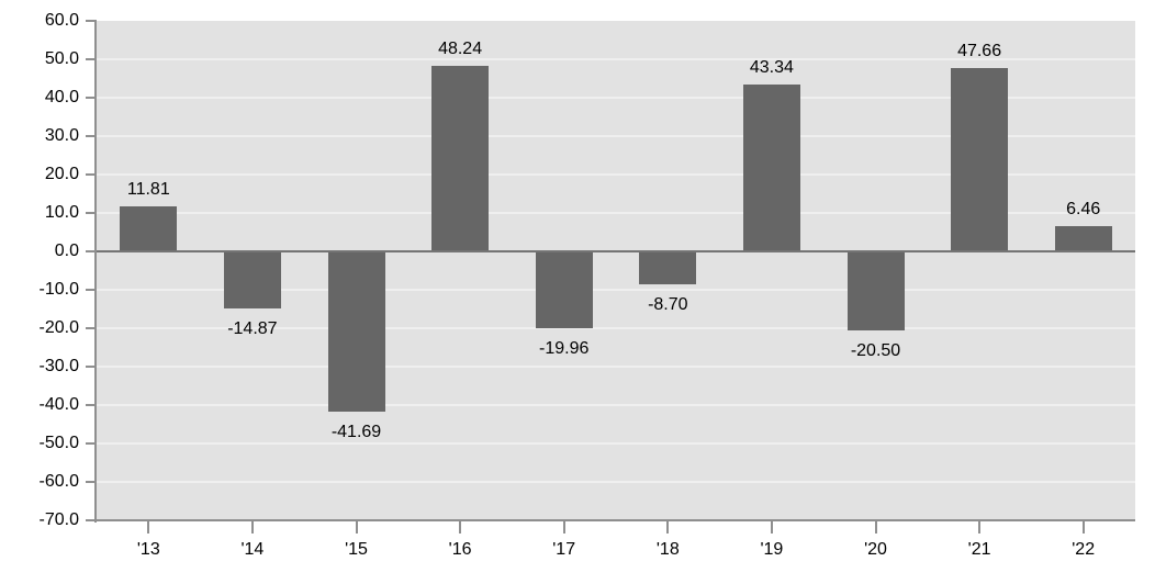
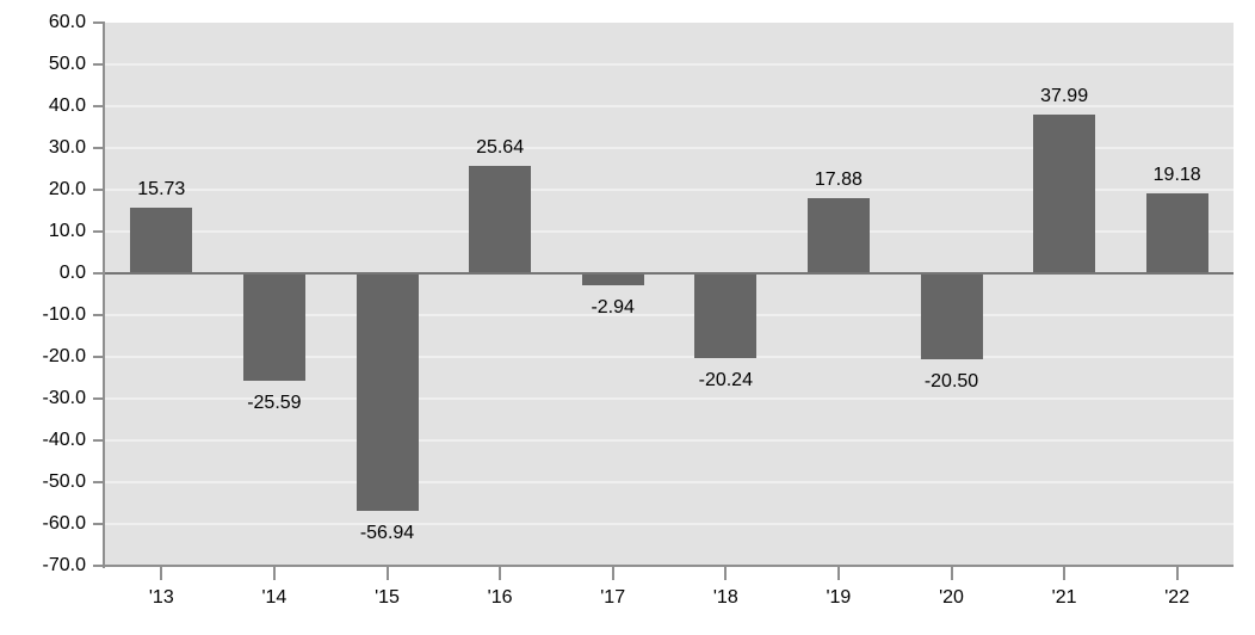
'13: 11.81 -> 15.73
'14: -14.87 -> -25.59
'15: -41.69 -> -56.94
'16: 48.24 -> 25.64
'17: -19.96 -> -2.94
'18: -8.70 -> -20.24
'19: 43.34 -> 17.88
'21: 47.66 -> 37.99
'22: 6.46 -> 19.18
